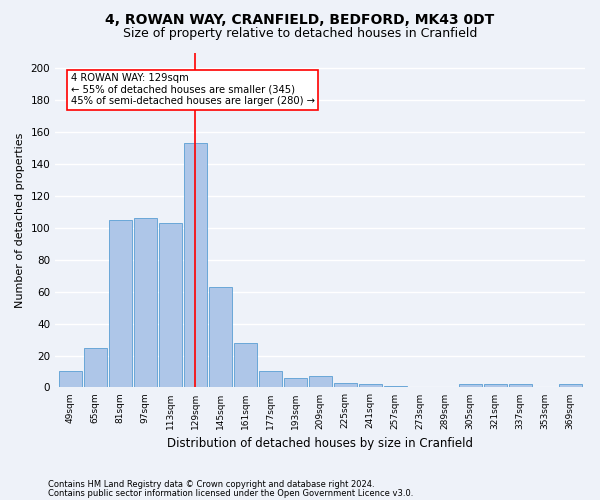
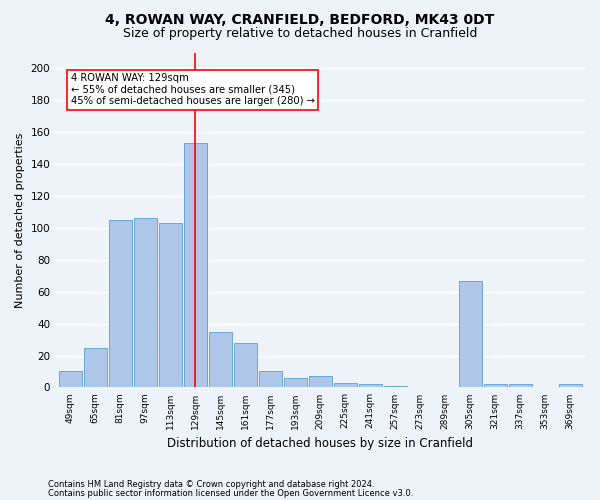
145sqm: 63 -> 35
305sqm: 2 -> 67
